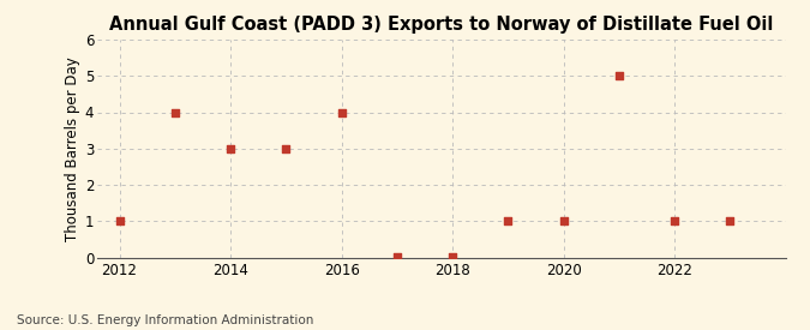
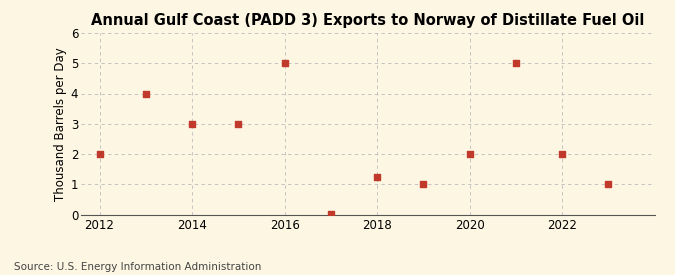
2012: 1.00 -> 2.00
2016: 4.00 -> 5.00
2018: 0.02 -> 1.25
2020: 1.00 -> 2.00
2022: 1.00 -> 2.00
